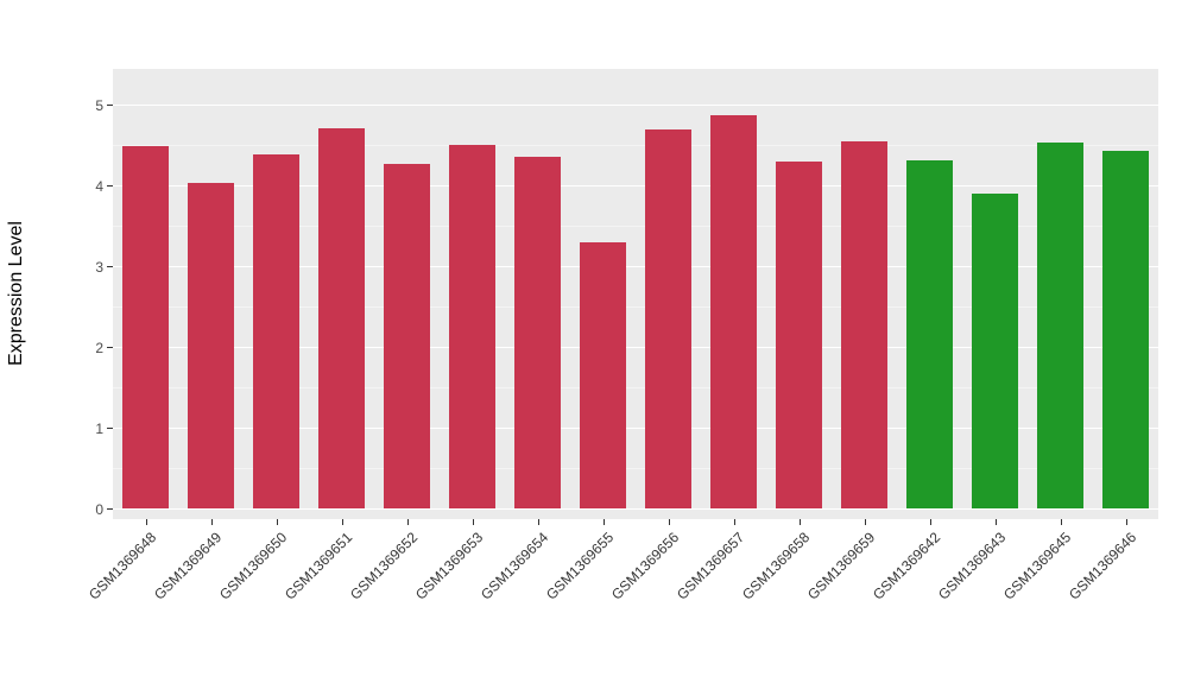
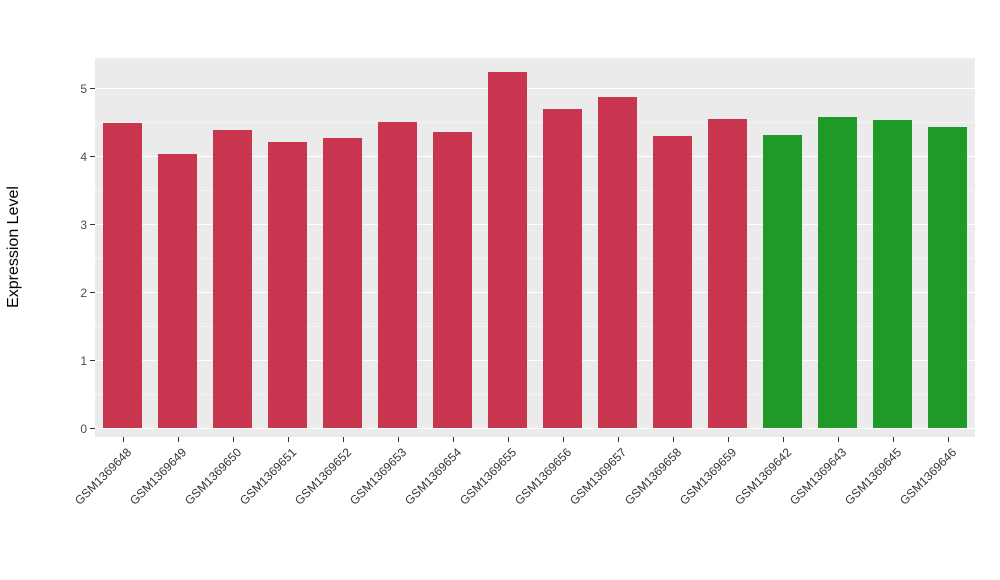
GSM1369651: 4.7 -> 4.2
GSM1369655: 3.3 -> 5.2
GSM1369643: 3.9 -> 4.6
